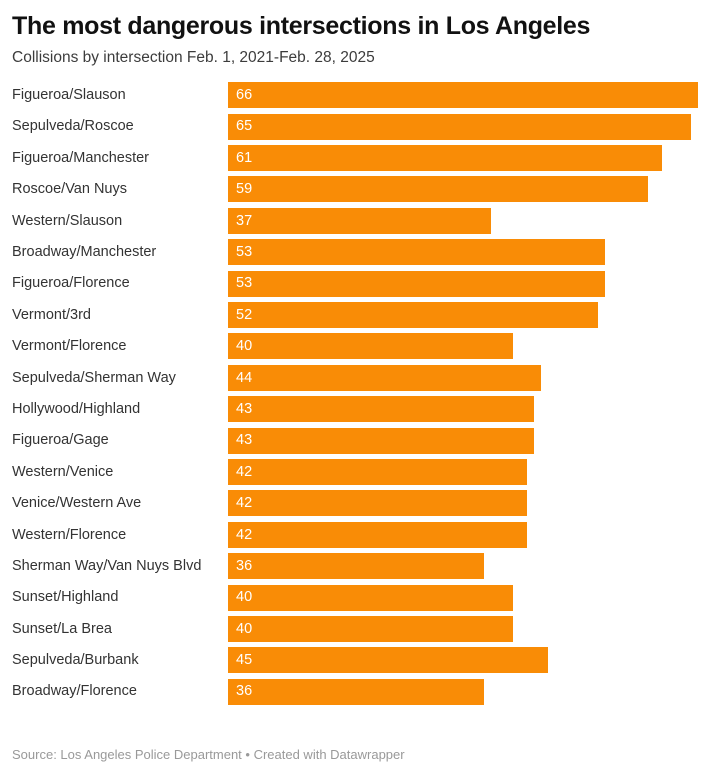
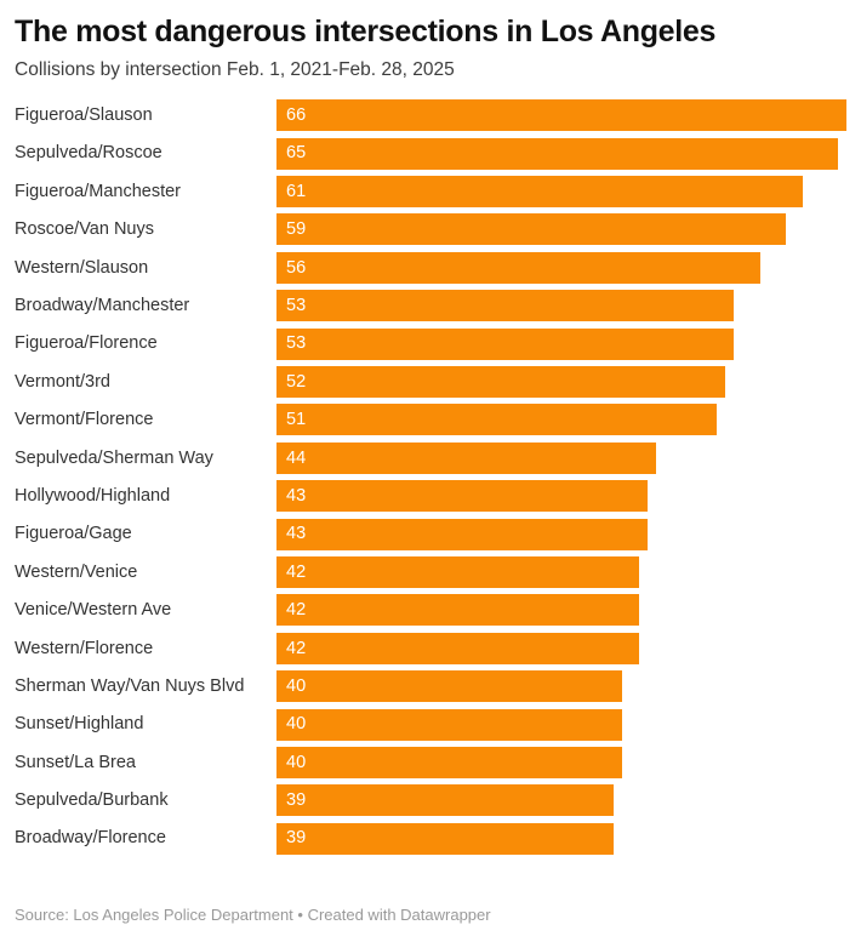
Western/Slauson: 37 -> 56
Vermont/Florence: 40 -> 51
Sherman Way/Van Nuys Blvd: 36 -> 40
Sepulveda/Burbank: 45 -> 39
Broadway/Florence: 36 -> 39
